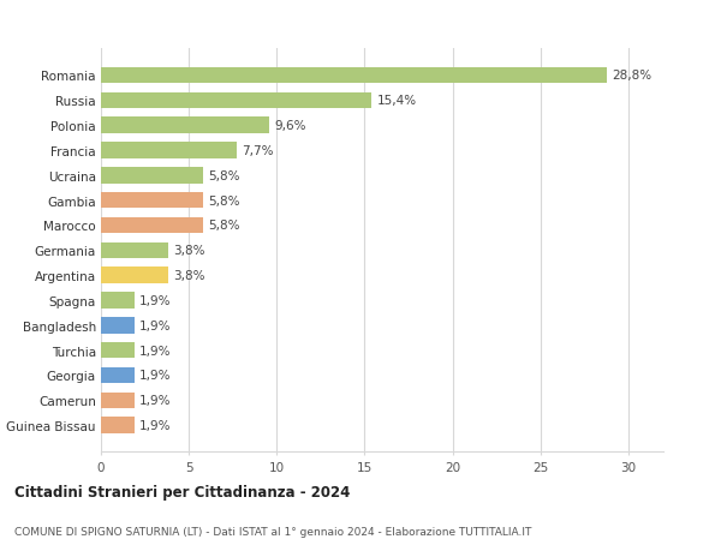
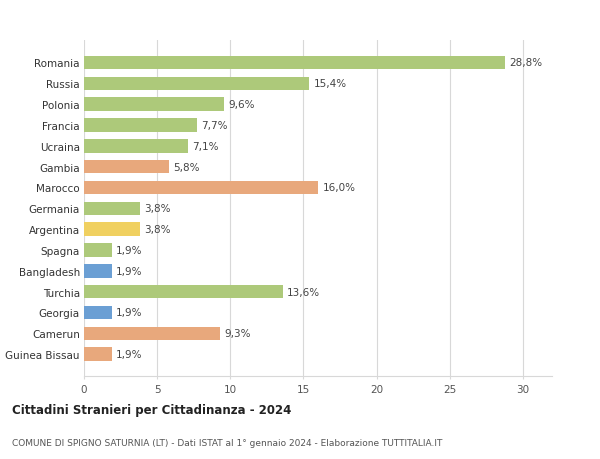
Ucraina: 5,8% -> 7,1%
Marocco: 5,8% -> 16,0%
Turchia: 1,9% -> 13,6%
Camerun: 1,9% -> 9,3%
